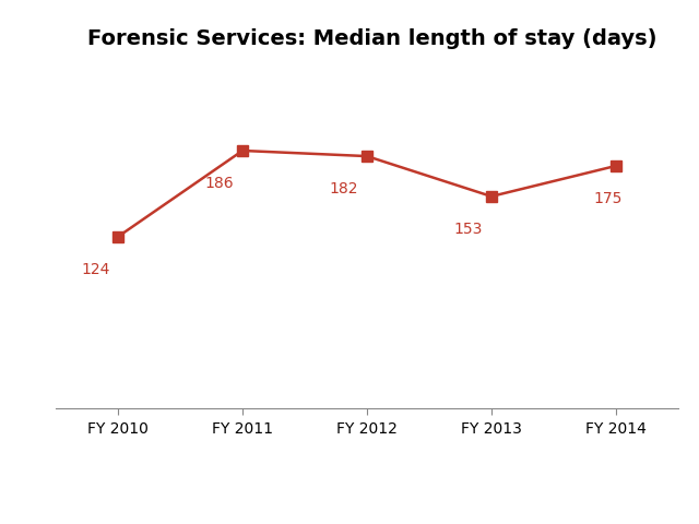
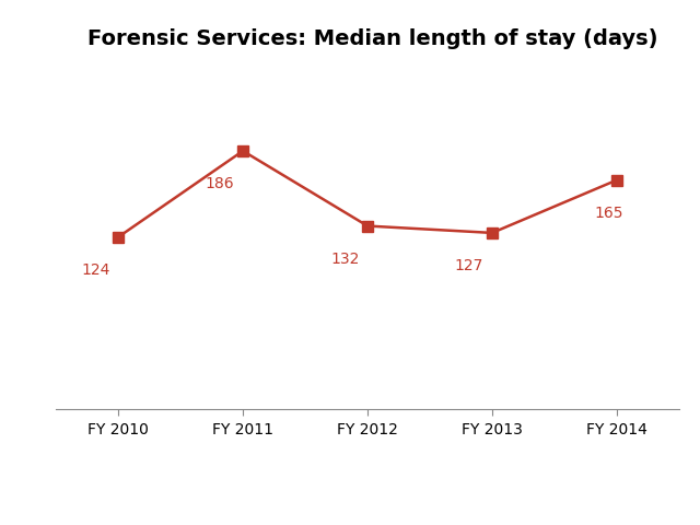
FY 2012: 182 -> 132
FY 2013: 153 -> 127
FY 2014: 175 -> 165
